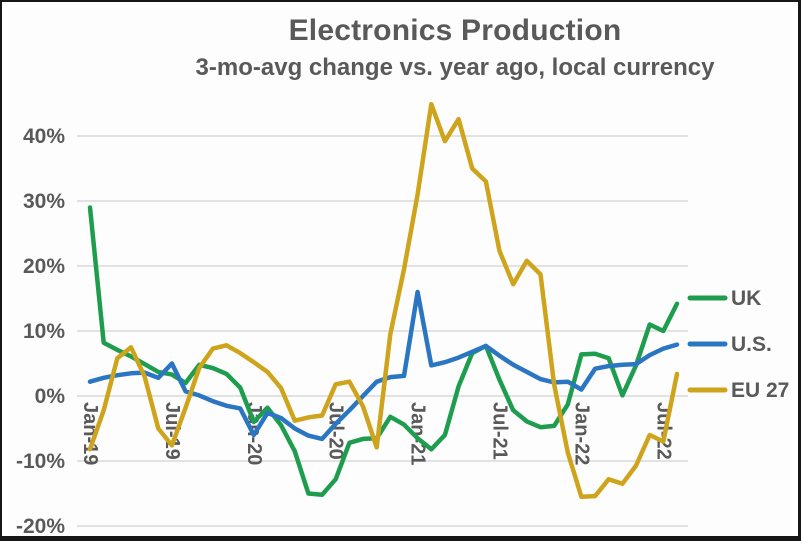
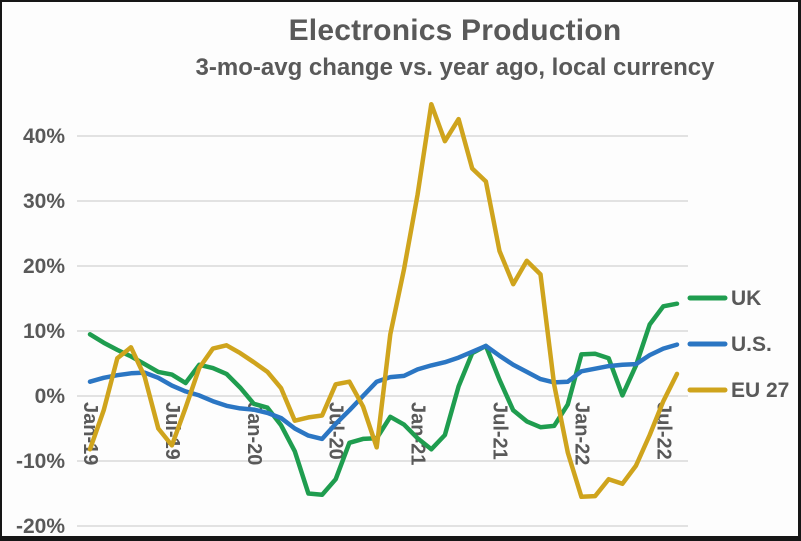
UK/Jan-19: 29% -> 10%
U.S./Jul-19: 5% -> 2%
UK/Jan-20: -4% -> -1%
U.S./Jan-20: -6% -> -2%
U.S./Jan-21: 16% -> 4%
U.S./Jan-22: 1% -> 4%
UK/Jul-22: 10% -> 14%
EU 27/Jul-22: -7% -> -1%
